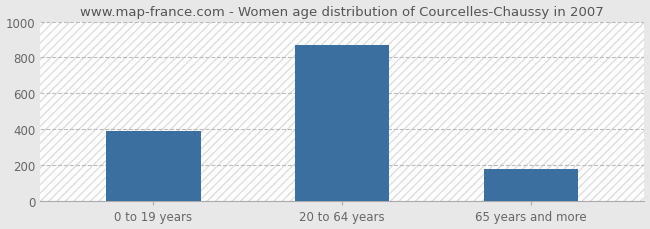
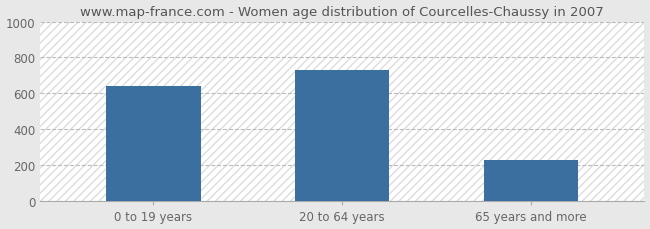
0 to 19 years: 390 -> 640
20 to 64 years: 870 -> 730
65 years and more: 180 -> 230
